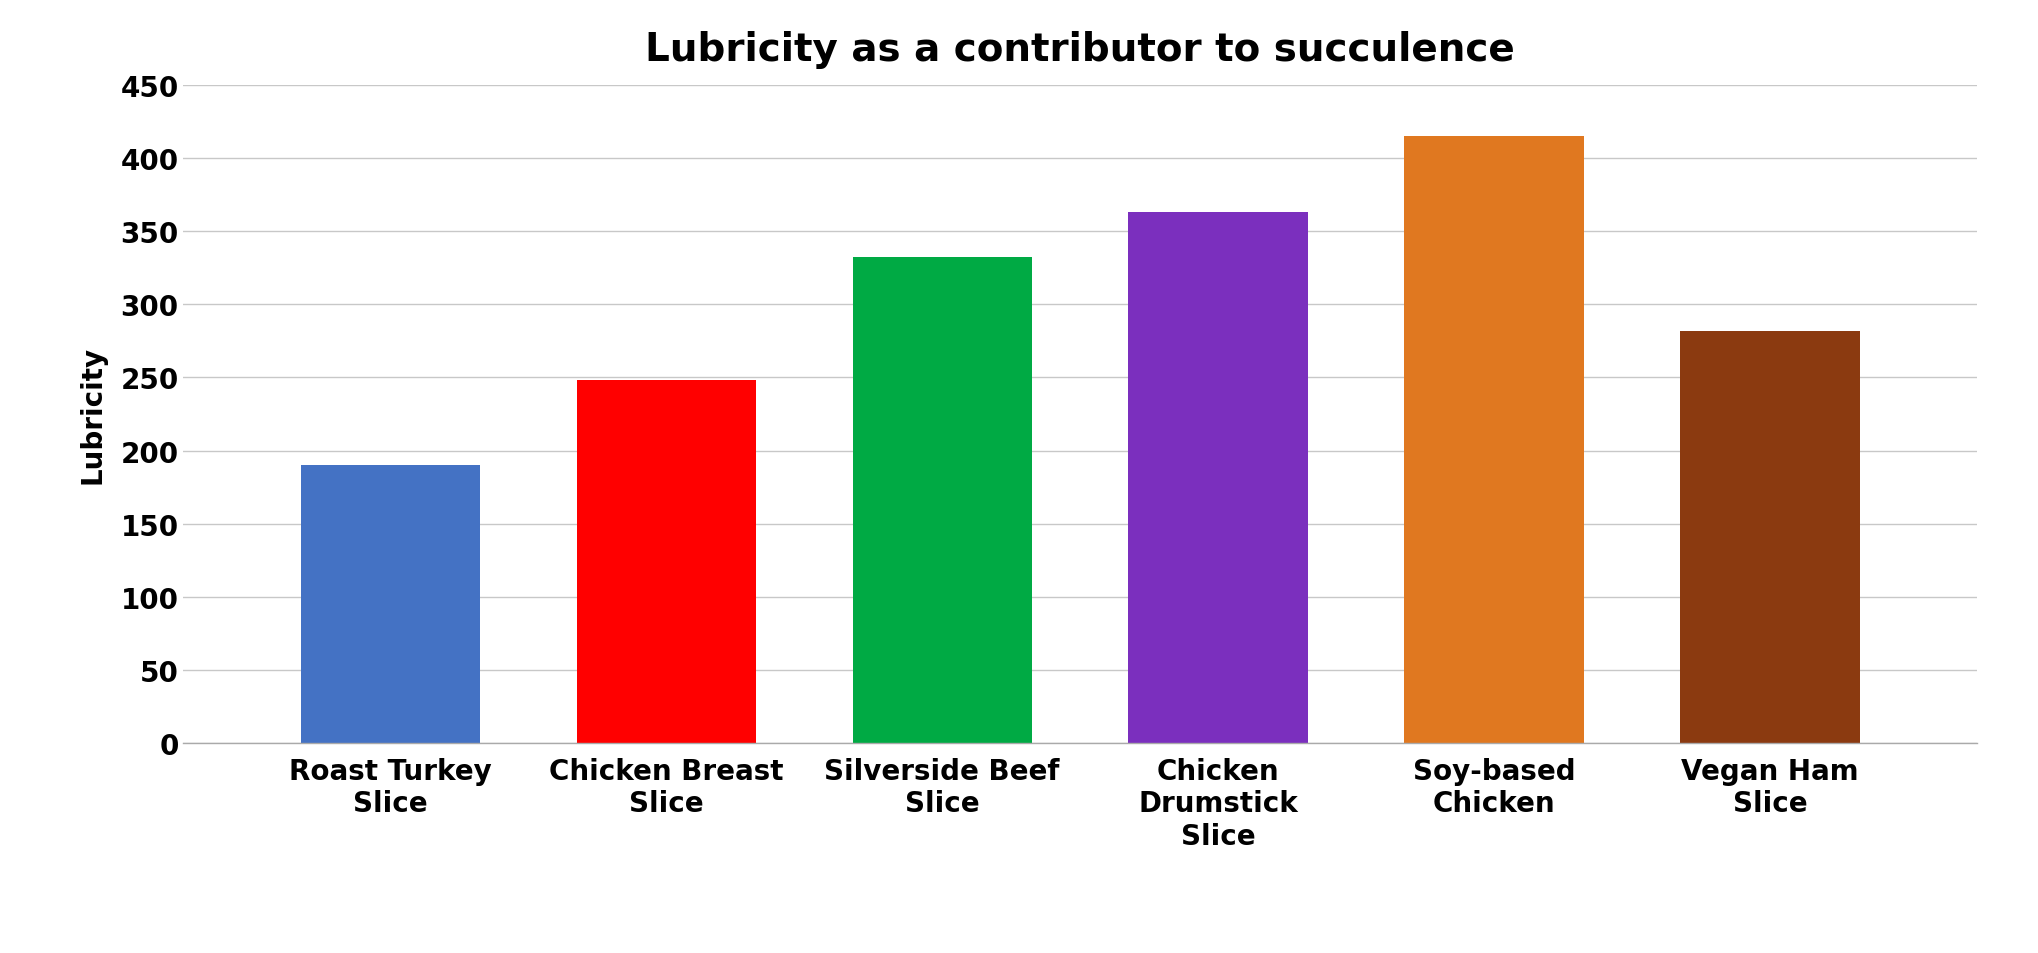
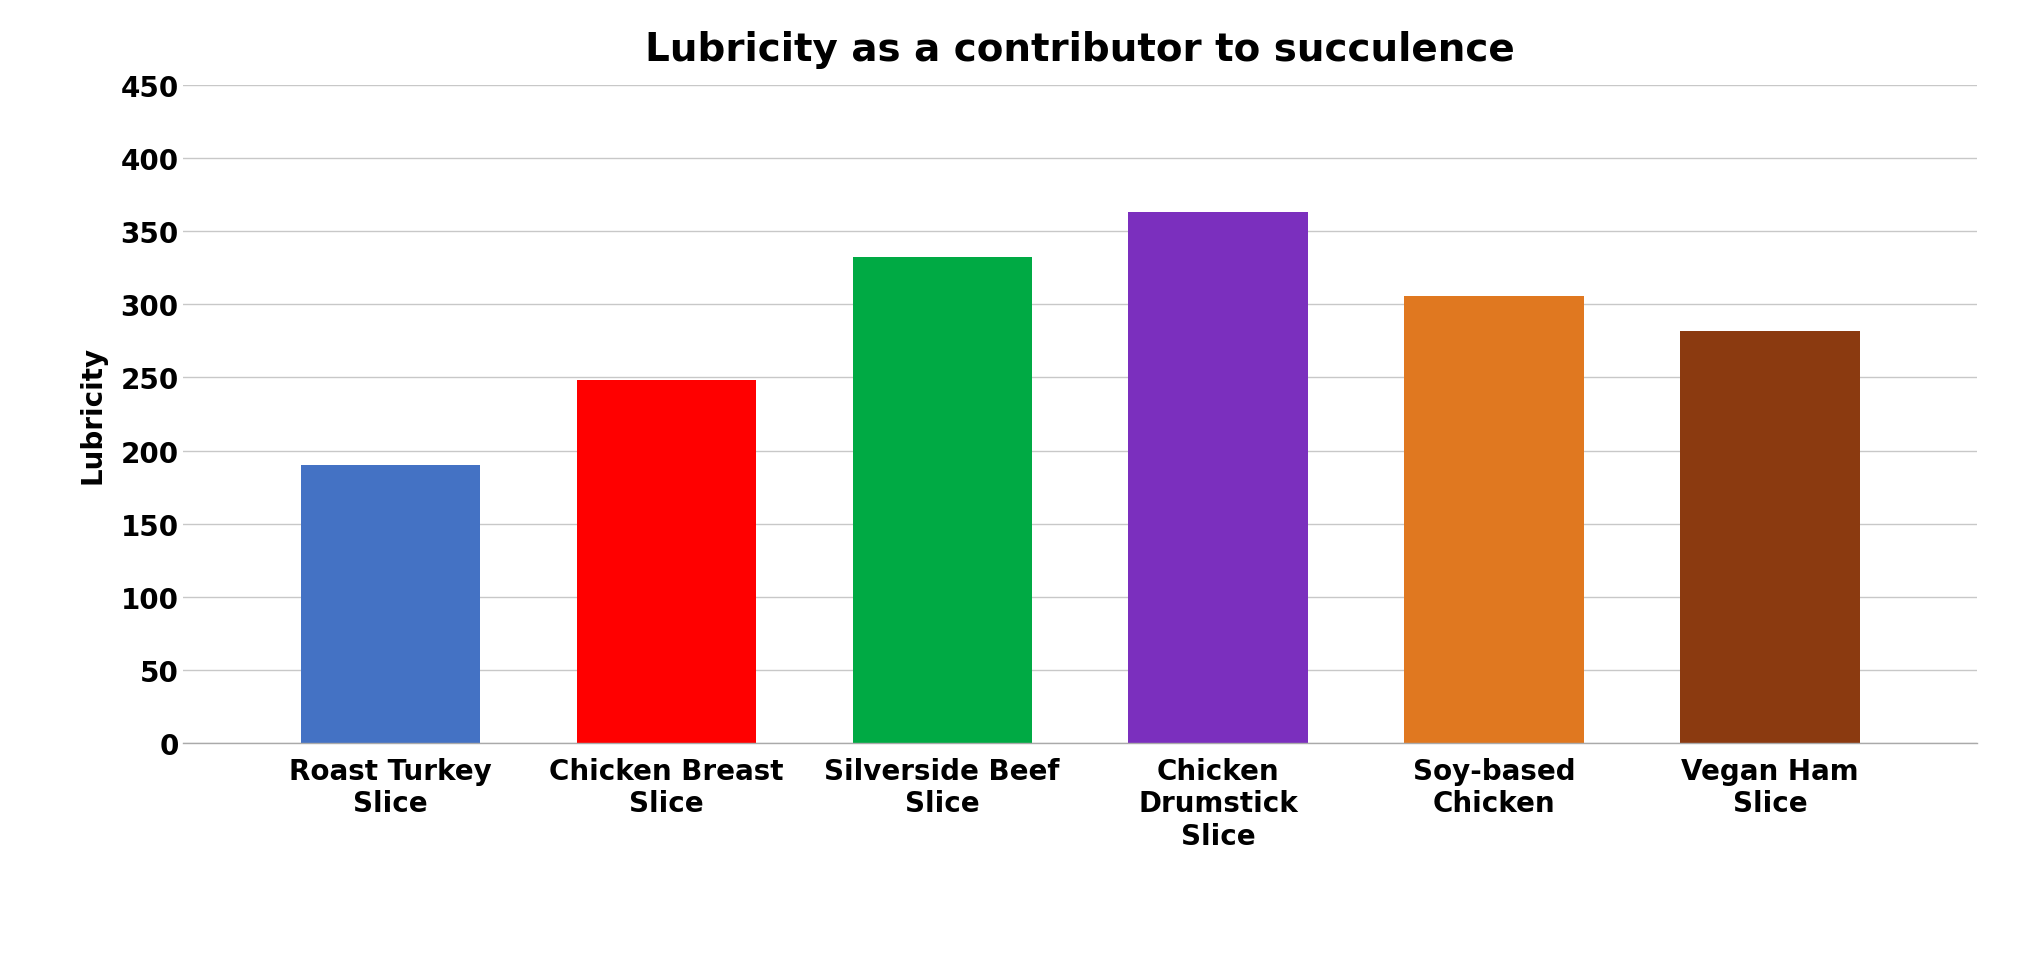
Soy-based Chicken: 415 -> 306
